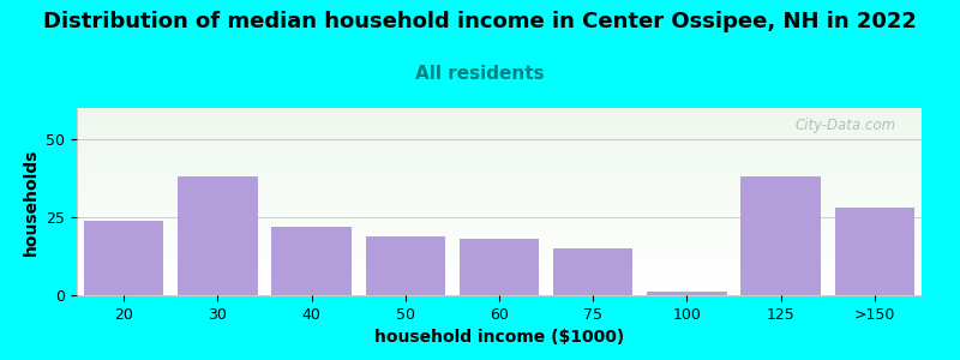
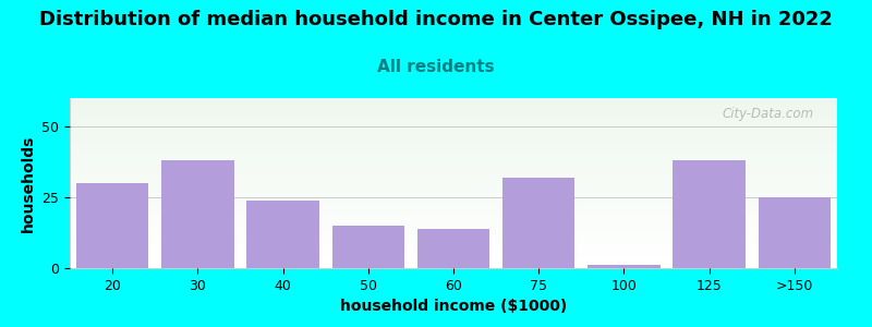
20: 24 -> 30
40: 22 -> 24
50: 19 -> 15
60: 18 -> 14
75: 15 -> 32
>150: 28 -> 25
